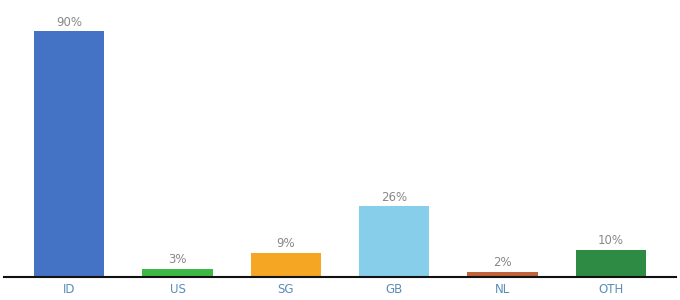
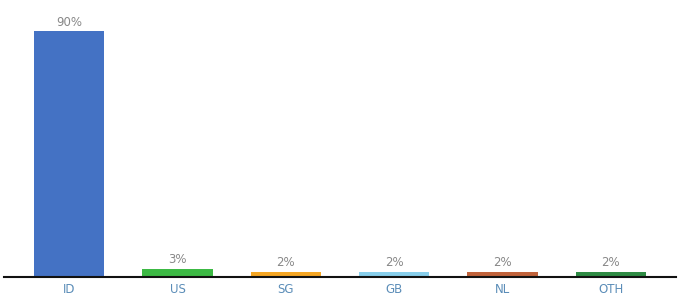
SG: 9% -> 2%
GB: 26% -> 2%
OTH: 10% -> 2%
